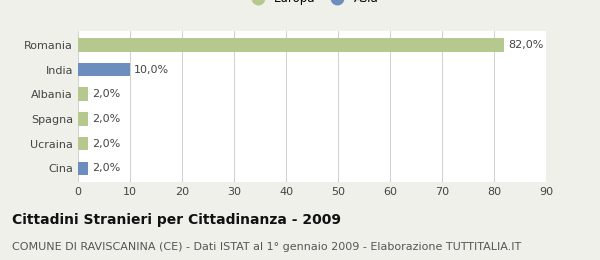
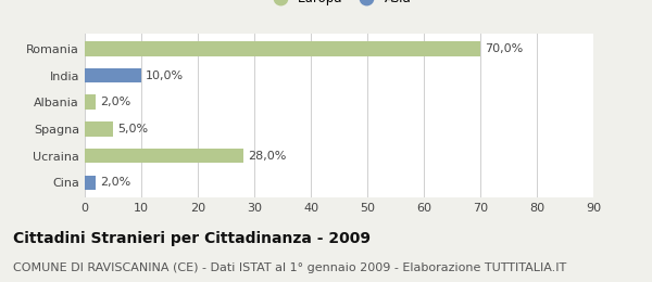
Romania: 82,0% -> 70,0%
Spagna: 2,0% -> 5,0%
Ucraina: 2,0% -> 28,0%
